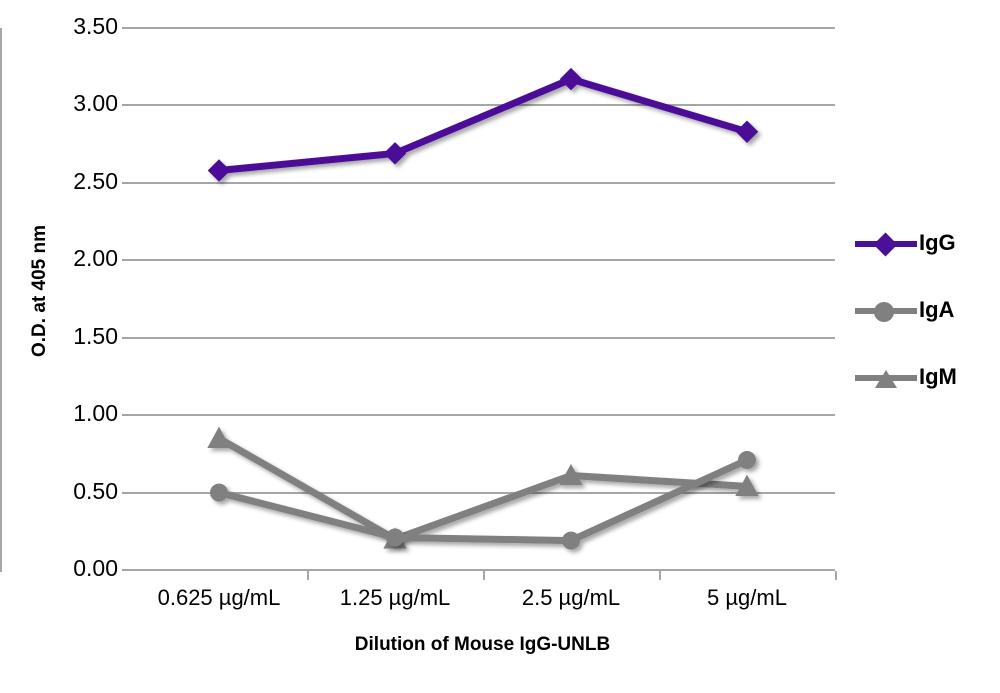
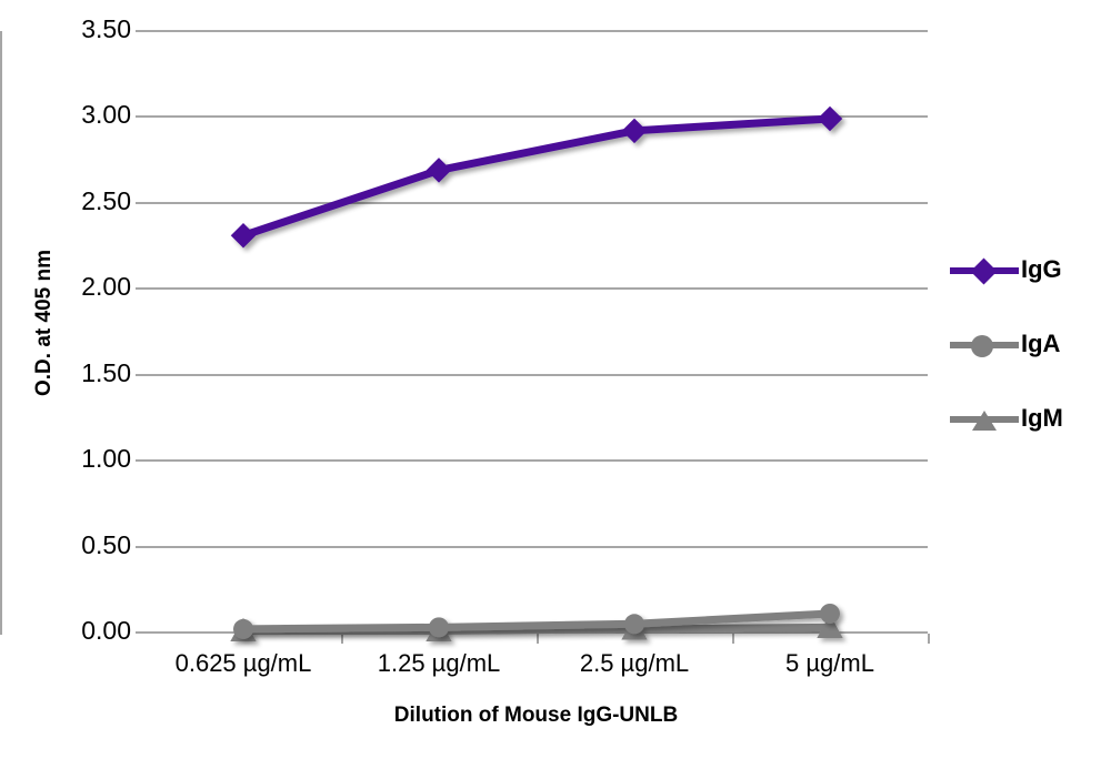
IgG/0.625 µg/mL: 2.58 -> 2.31
IgA/0.625 µg/mL: 0.50 -> 0.02
IgM/0.625 µg/mL: 0.85 -> 0.01
IgA/1.25 µg/mL: 0.21 -> 0.03
IgM/1.25 µg/mL: 0.20 -> 0.01
IgG/2.5 µg/mL: 3.17 -> 2.92
IgA/2.5 µg/mL: 0.19 -> 0.05
IgM/2.5 µg/mL: 0.61 -> 0.02
IgG/5 µg/mL: 2.83 -> 2.99
IgA/5 µg/mL: 0.71 -> 0.11
IgM/5 µg/mL: 0.54 -> 0.03
